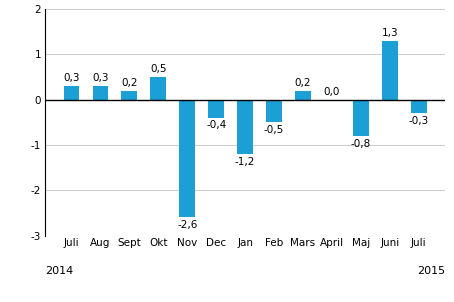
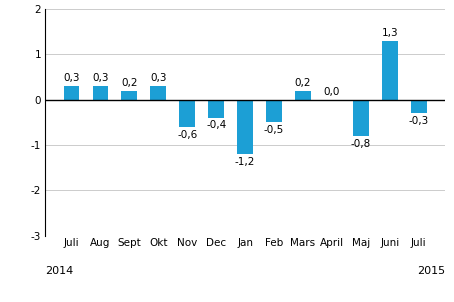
Okt: 0,5 -> 0,3
Nov: -2,6 -> -0,6
